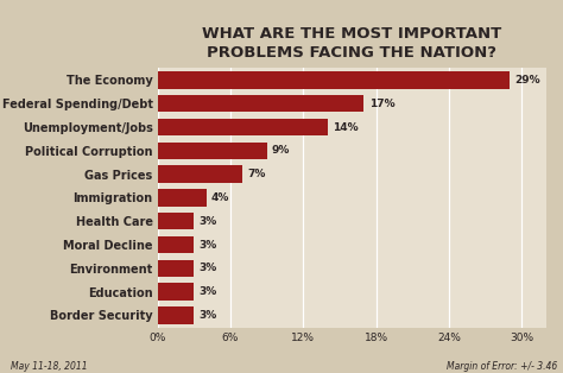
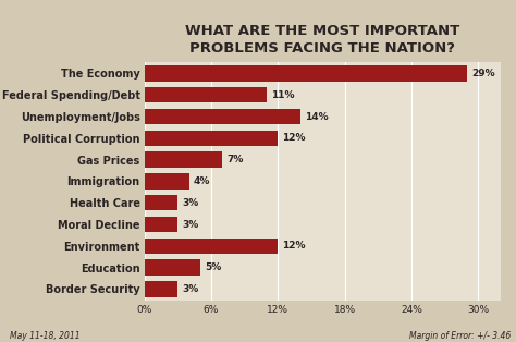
Federal Spending/Debt: 17% -> 11%
Political Corruption: 9% -> 12%
Environment: 3% -> 12%
Education: 3% -> 5%
